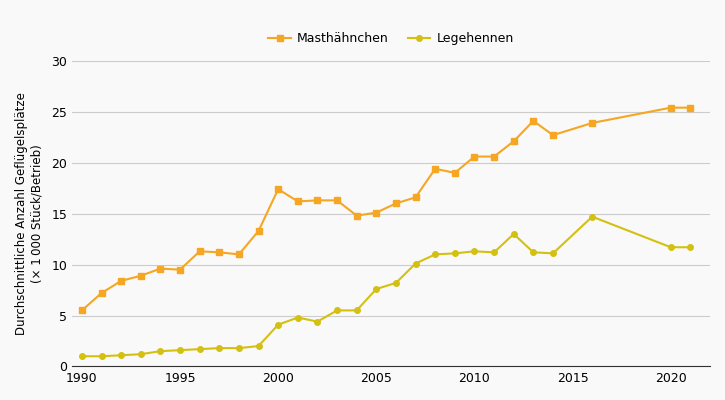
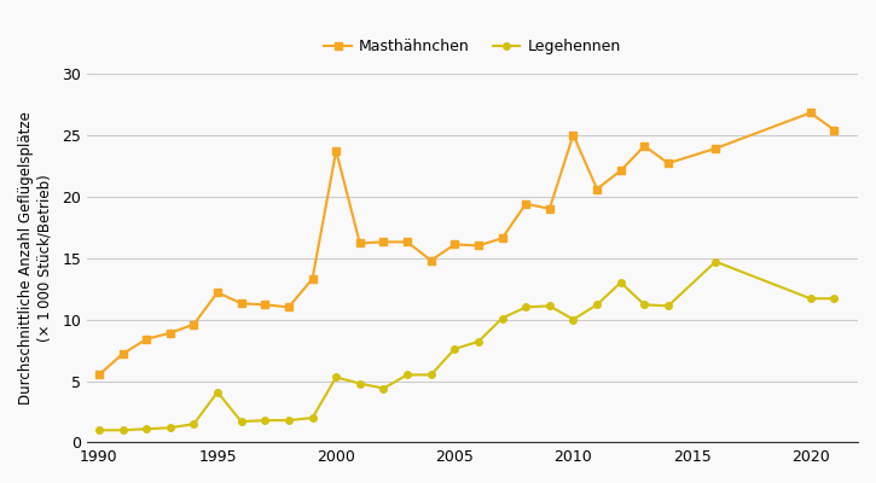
Masthähnchen/1995: 9.5 -> 12.2
Legehennen/1995: 1.6 -> 4.1
Masthähnchen/2000: 17.4 -> 23.7
Legehennen/2000: 4.1 -> 5.3
Masthähnchen/2005: 15.1 -> 16.1
Masthähnchen/2010: 20.6 -> 25.0
Legehennen/2010: 11.3 -> 10.0
Masthähnchen/2020: 25.4 -> 26.8
